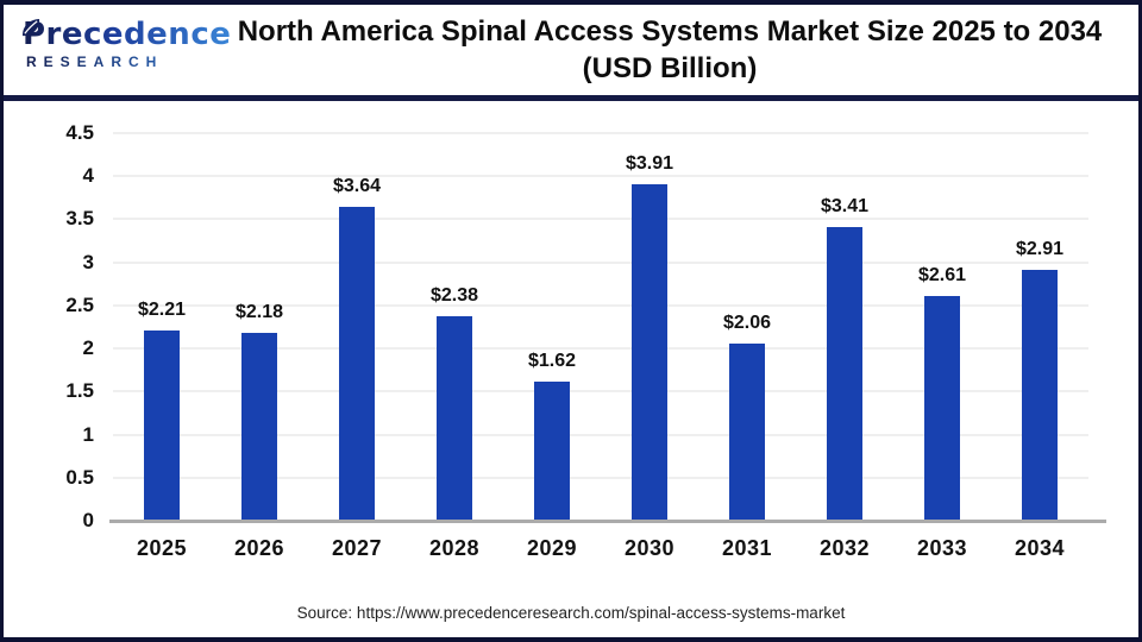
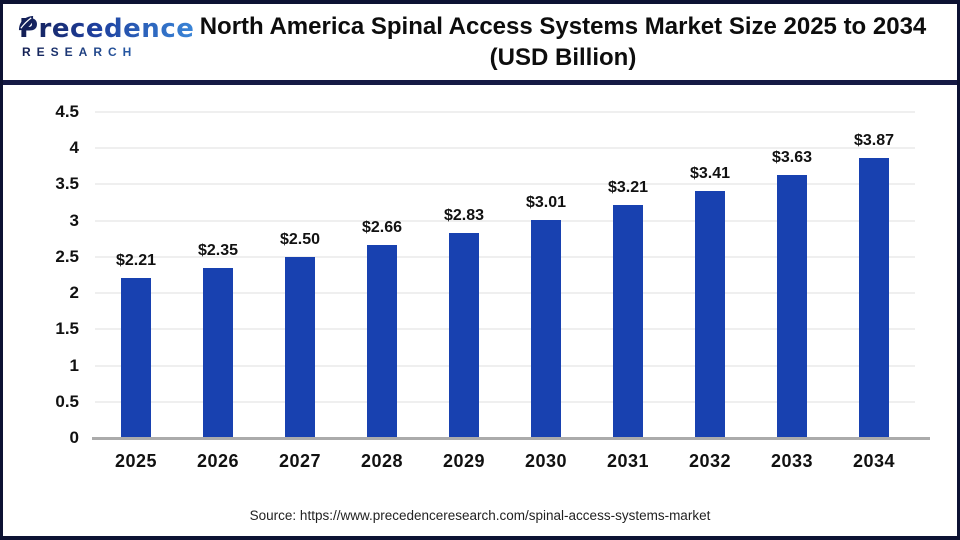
2026: $2.18 -> $2.35
2027: $3.64 -> $2.50
2028: $2.38 -> $2.66
2029: $1.62 -> $2.83
2030: $3.91 -> $3.01
2031: $2.06 -> $3.21
2033: $2.61 -> $3.63
2034: $2.91 -> $3.87
